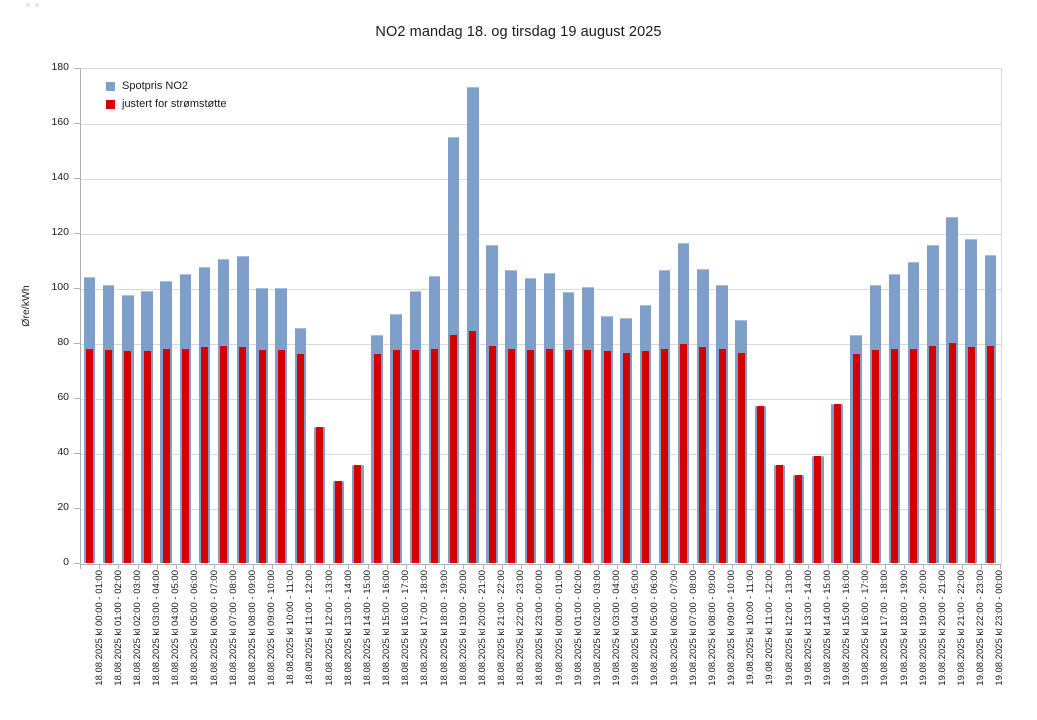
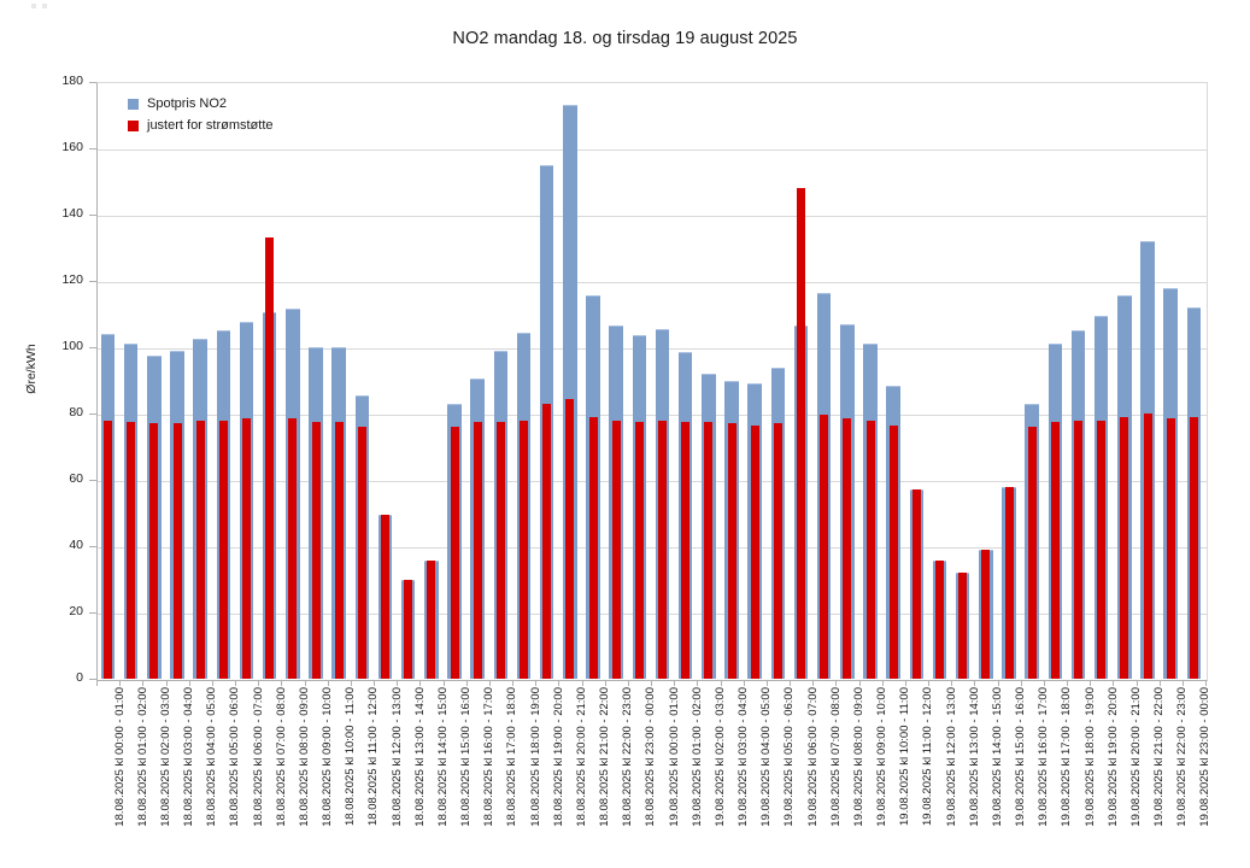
justert for strømstøtte/18.08.2025 kl 07:00 - 08:00: 79 -> 133
Spotpris NO2/19.08.2025 kl 02:00 - 03:00: 100 -> 92
justert for strømstøtte/19.08.2025 kl 06:00 - 07:00: 78 -> 148
Spotpris NO2/19.08.2025 kl 21:00 - 22:00: 126 -> 132
